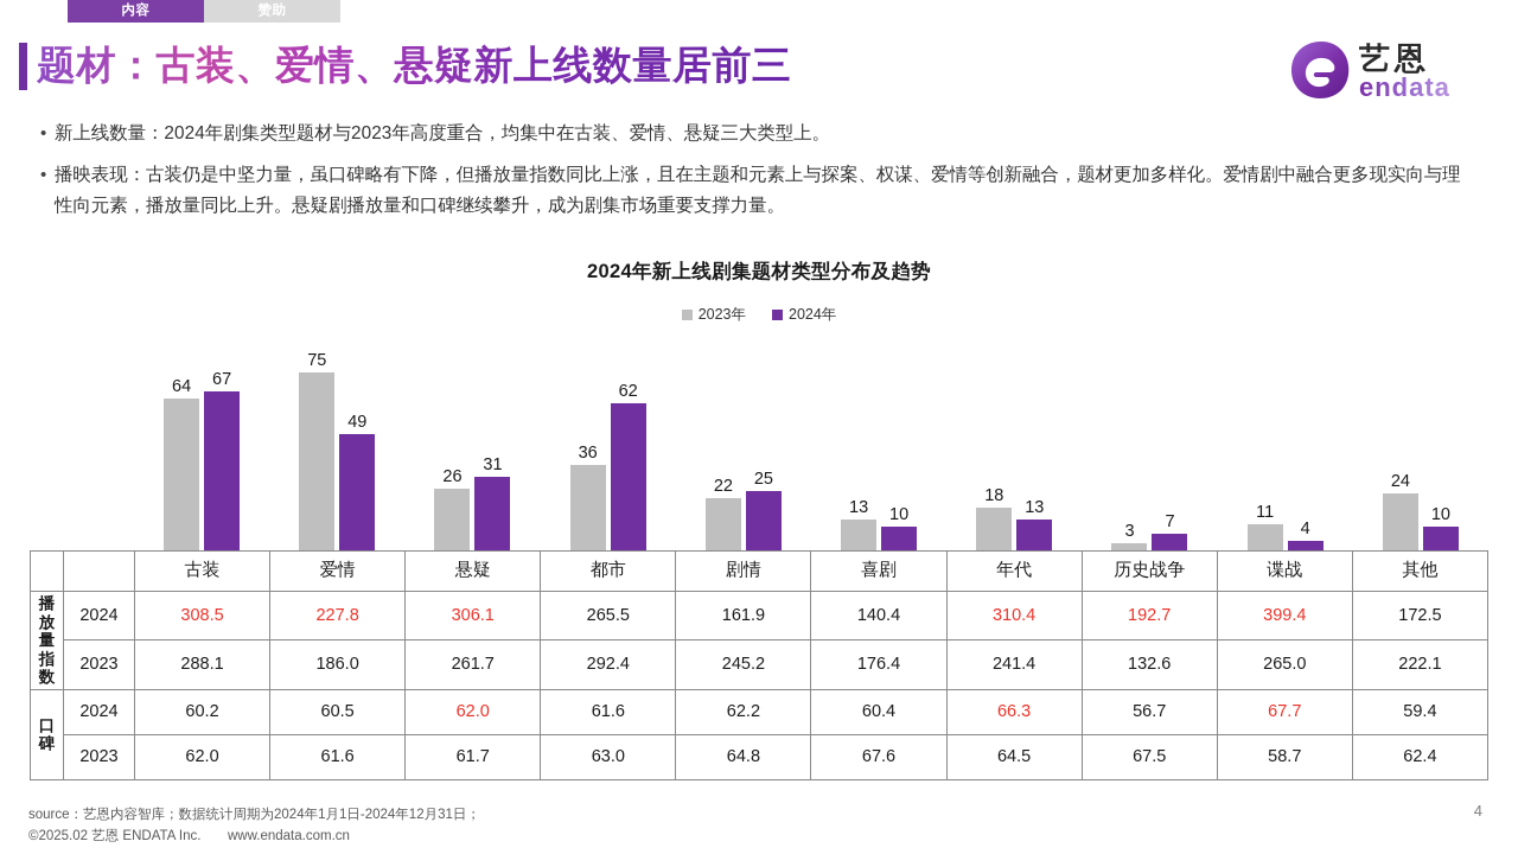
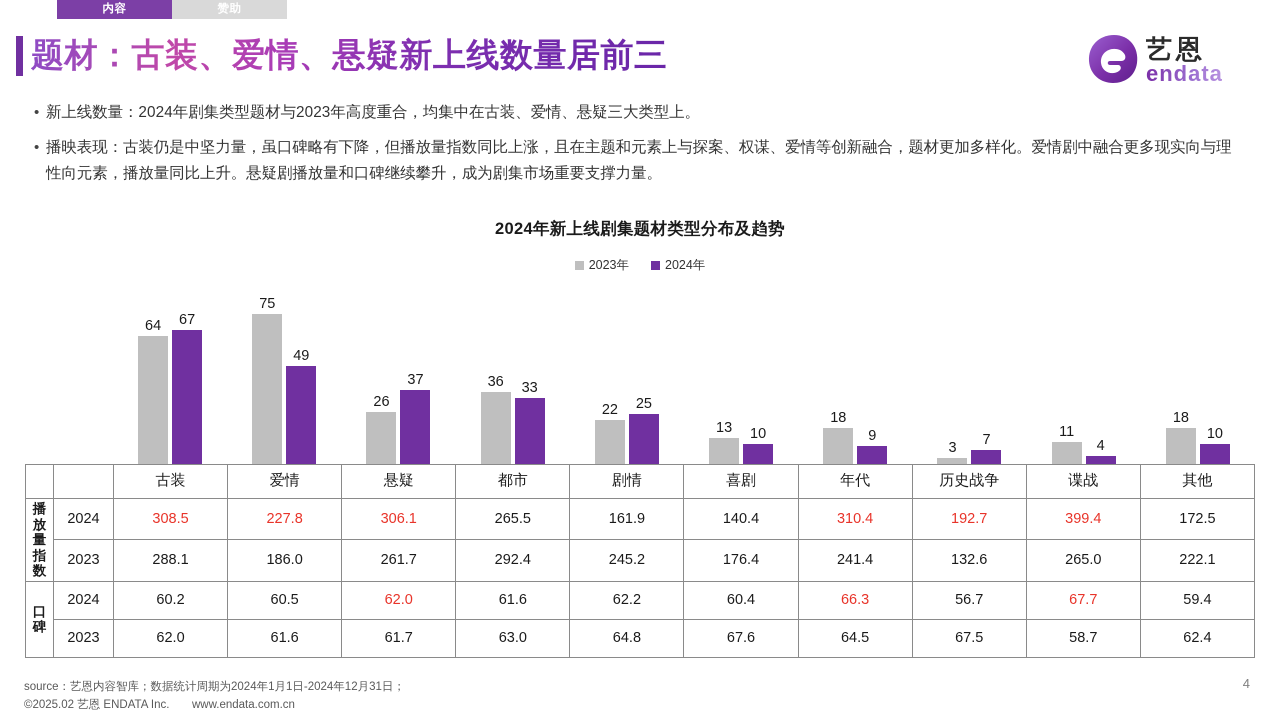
2024年/悬疑: 31 -> 37
2024年/都市: 62 -> 33
2024年/年代: 13 -> 9
2023年/其他: 24 -> 18
